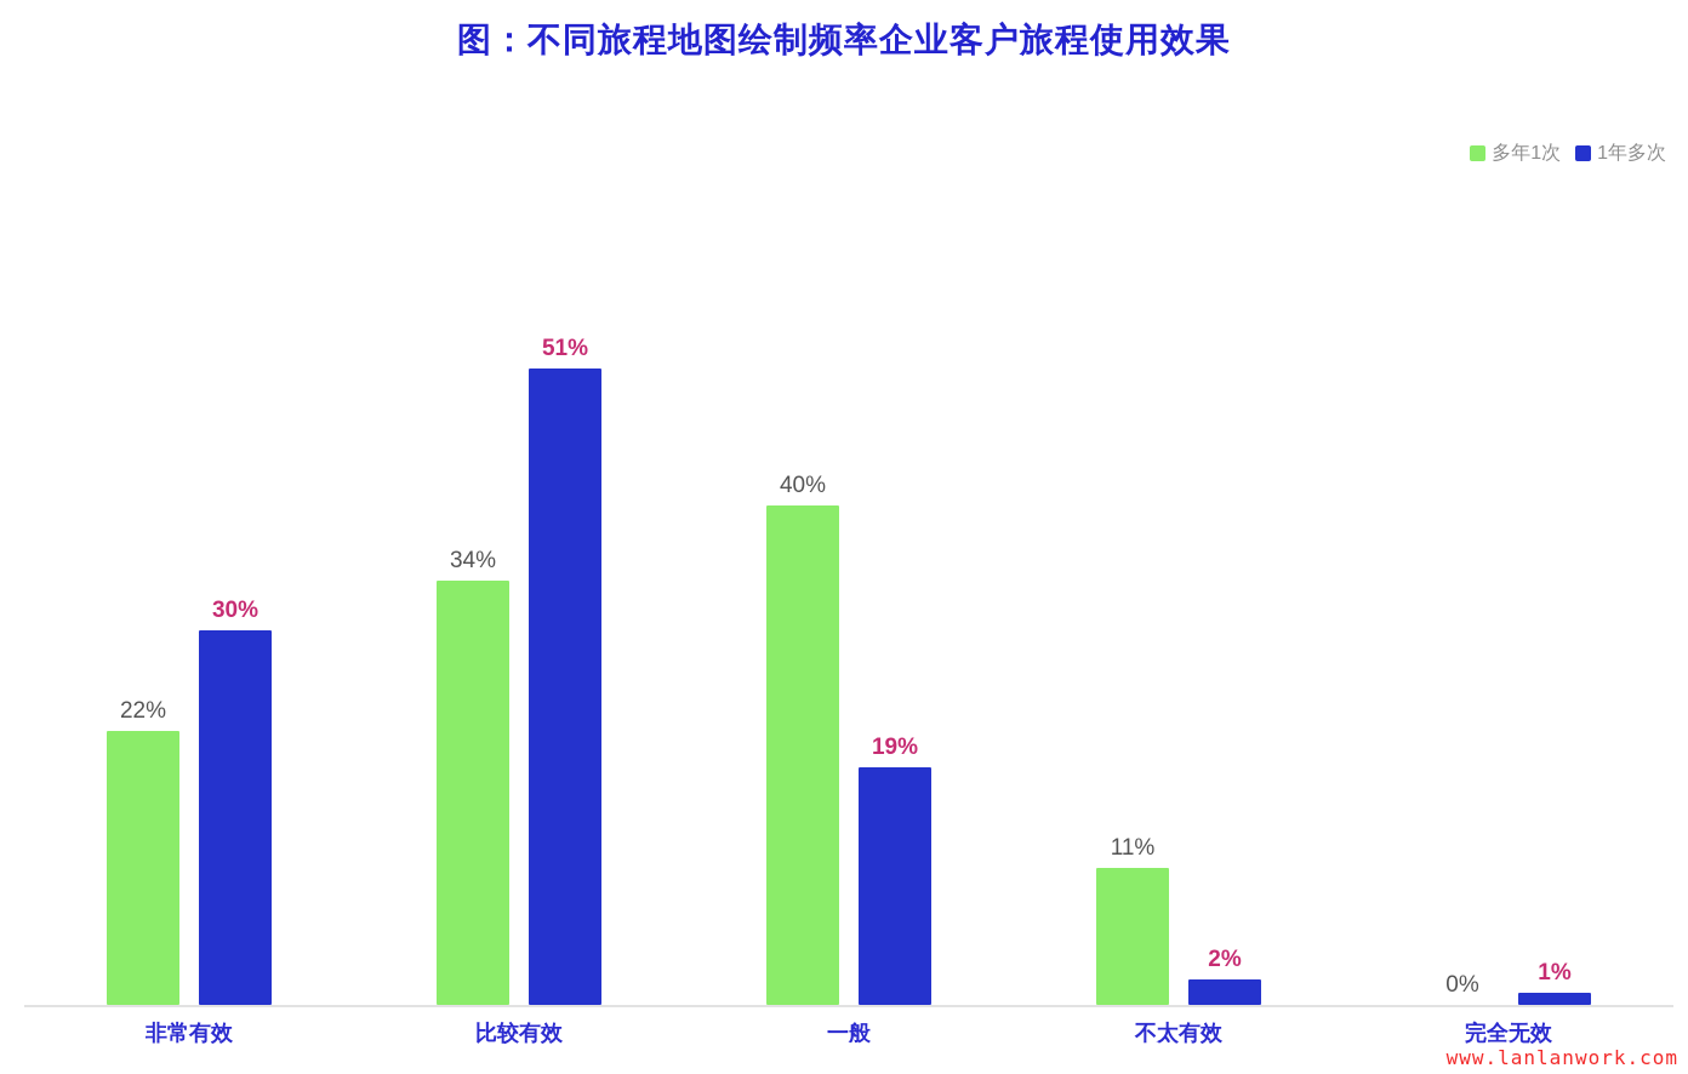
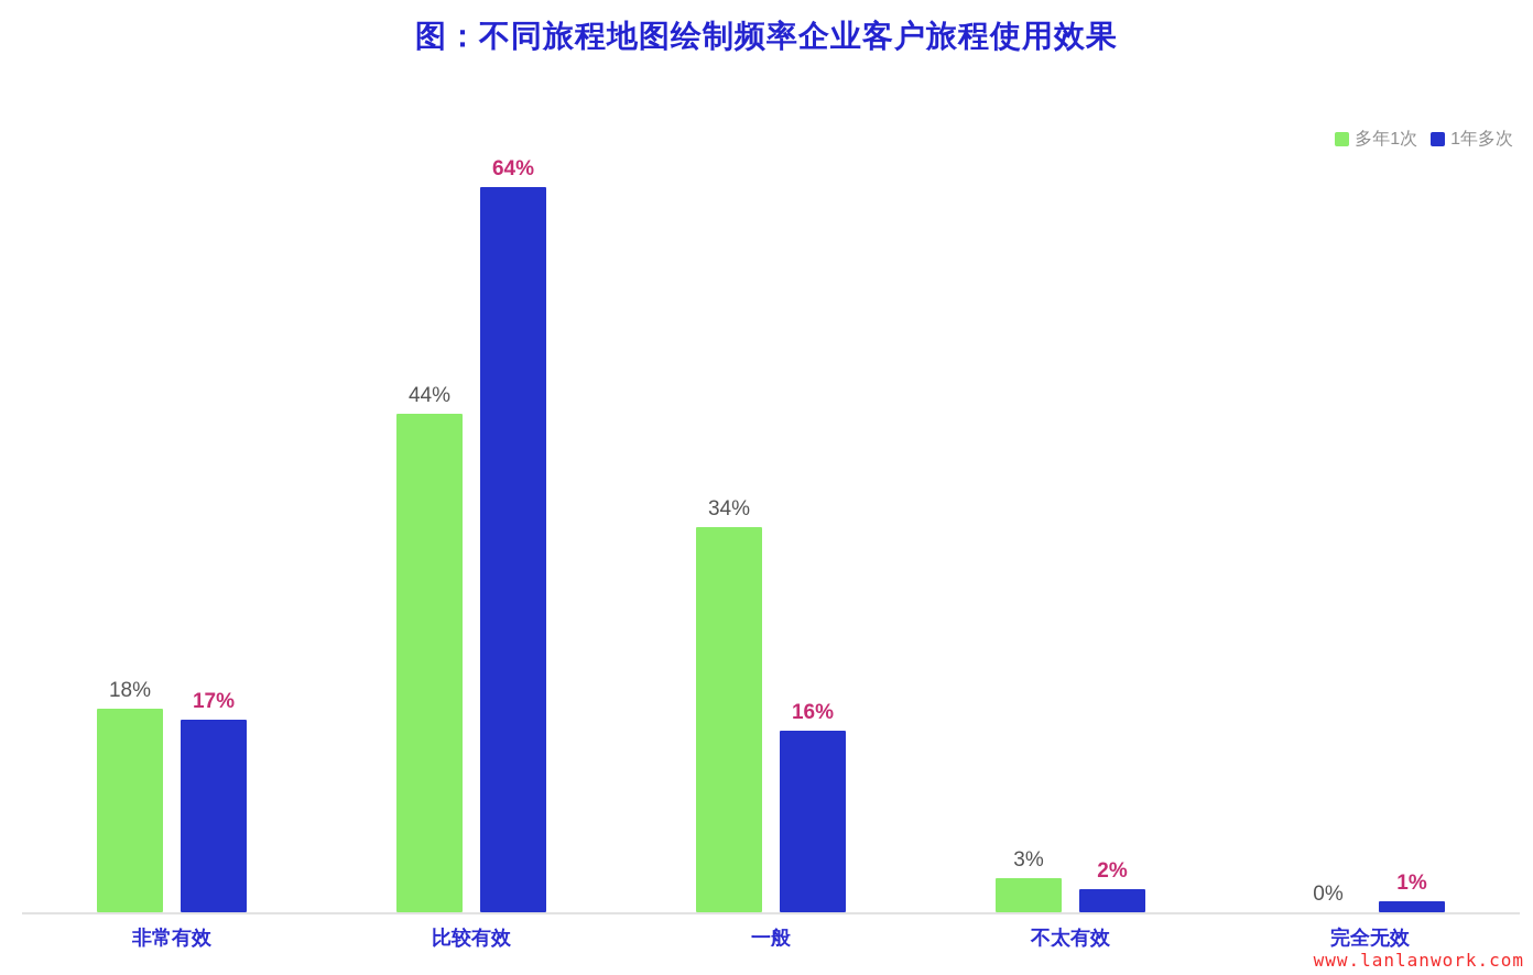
多年1次/非常有效: 22% -> 18%
1年多次/非常有效: 30% -> 17%
多年1次/比较有效: 34% -> 44%
1年多次/比较有效: 51% -> 64%
多年1次/一般: 40% -> 34%
1年多次/一般: 19% -> 16%
多年1次/不太有效: 11% -> 3%
